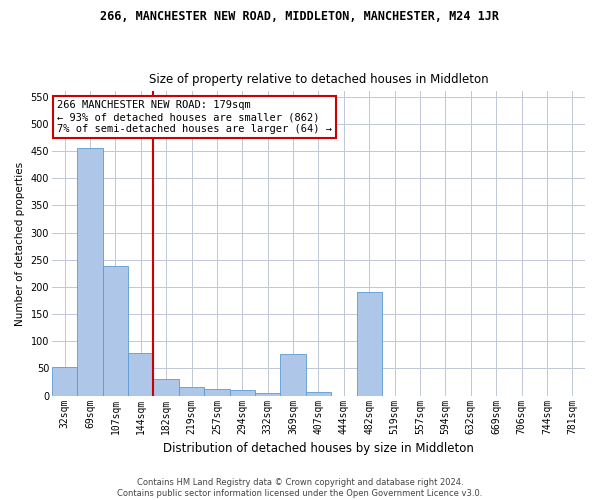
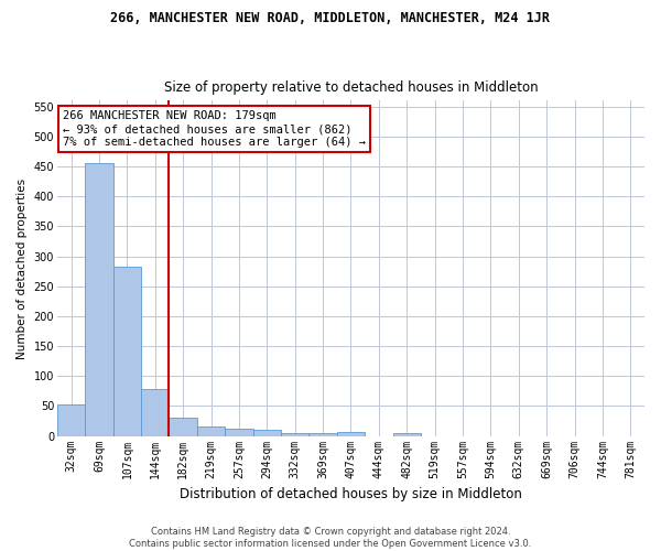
107sqm: 238 -> 283
369sqm: 76 -> 5
482sqm: 190 -> 5
